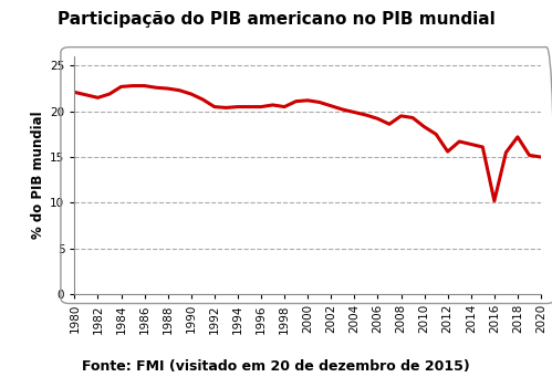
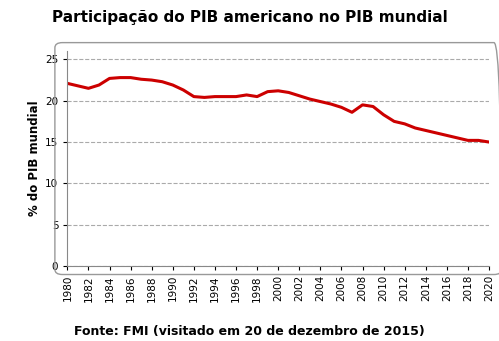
2012: 15.6 -> 17.2
2016: 10.2 -> 15.8
2018: 17.2 -> 15.2
